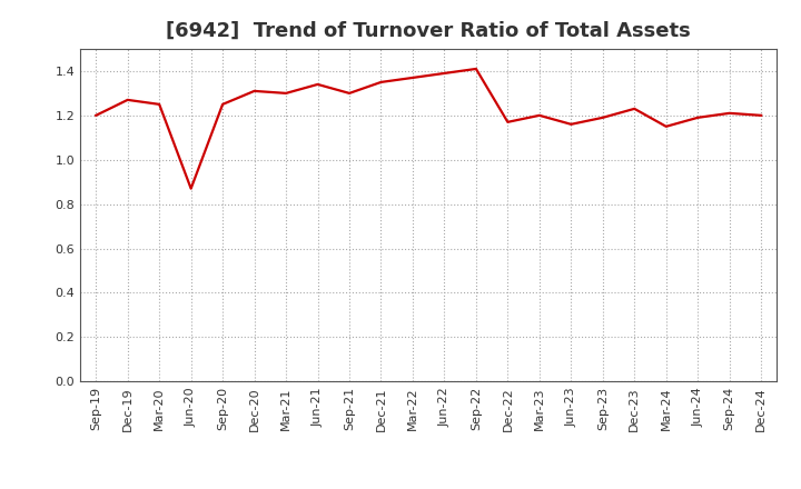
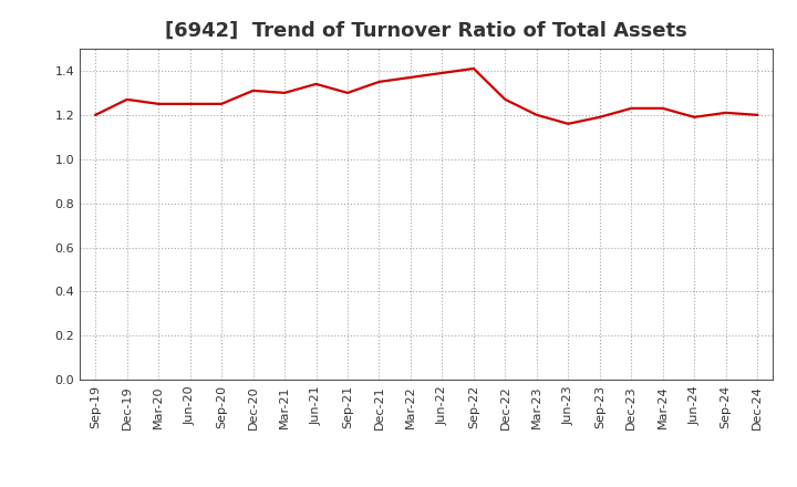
Jun-20: 0.87 -> 1.25
Dec-22: 1.17 -> 1.27
Mar-24: 1.15 -> 1.23
